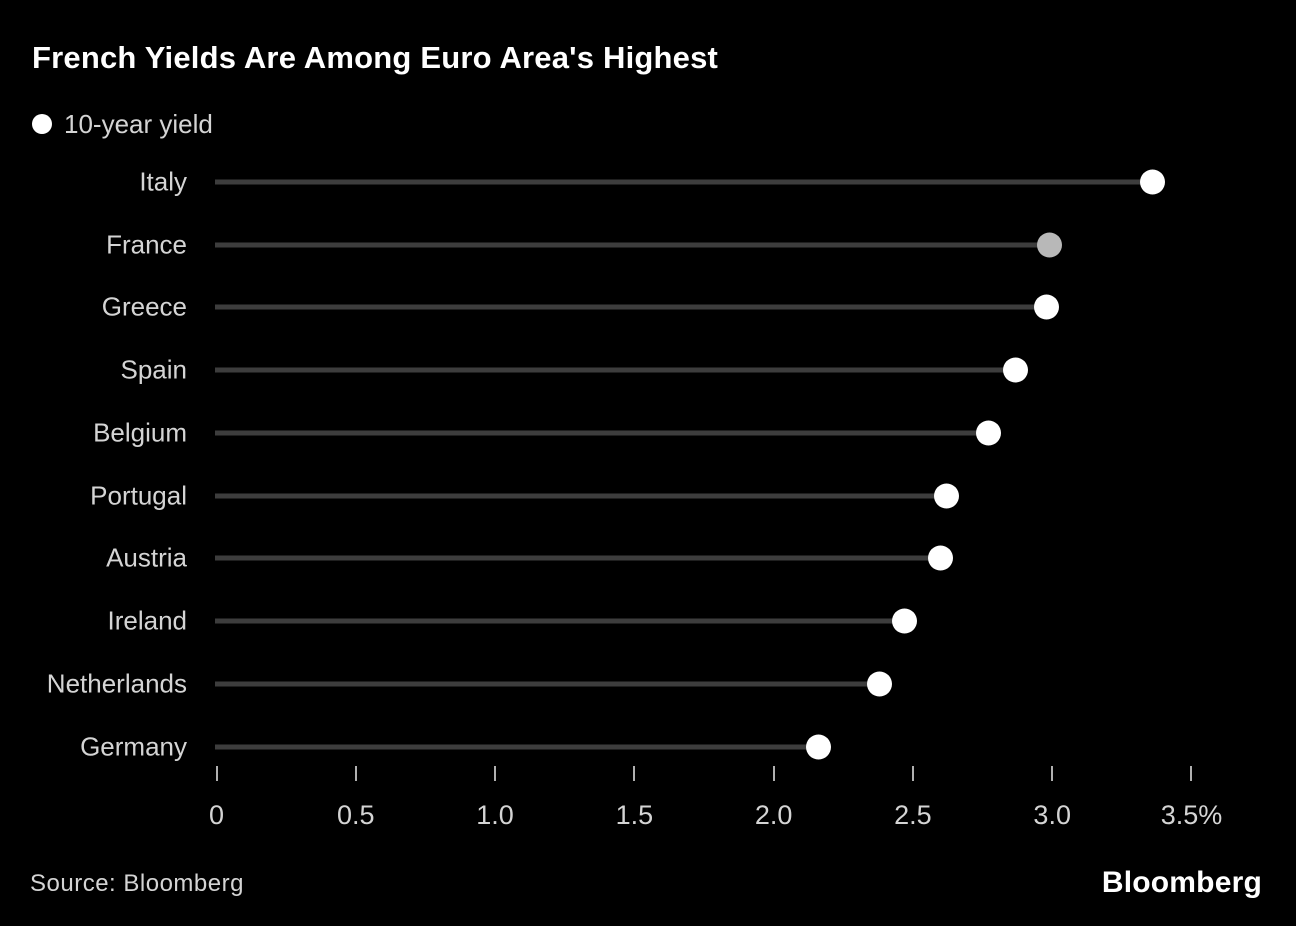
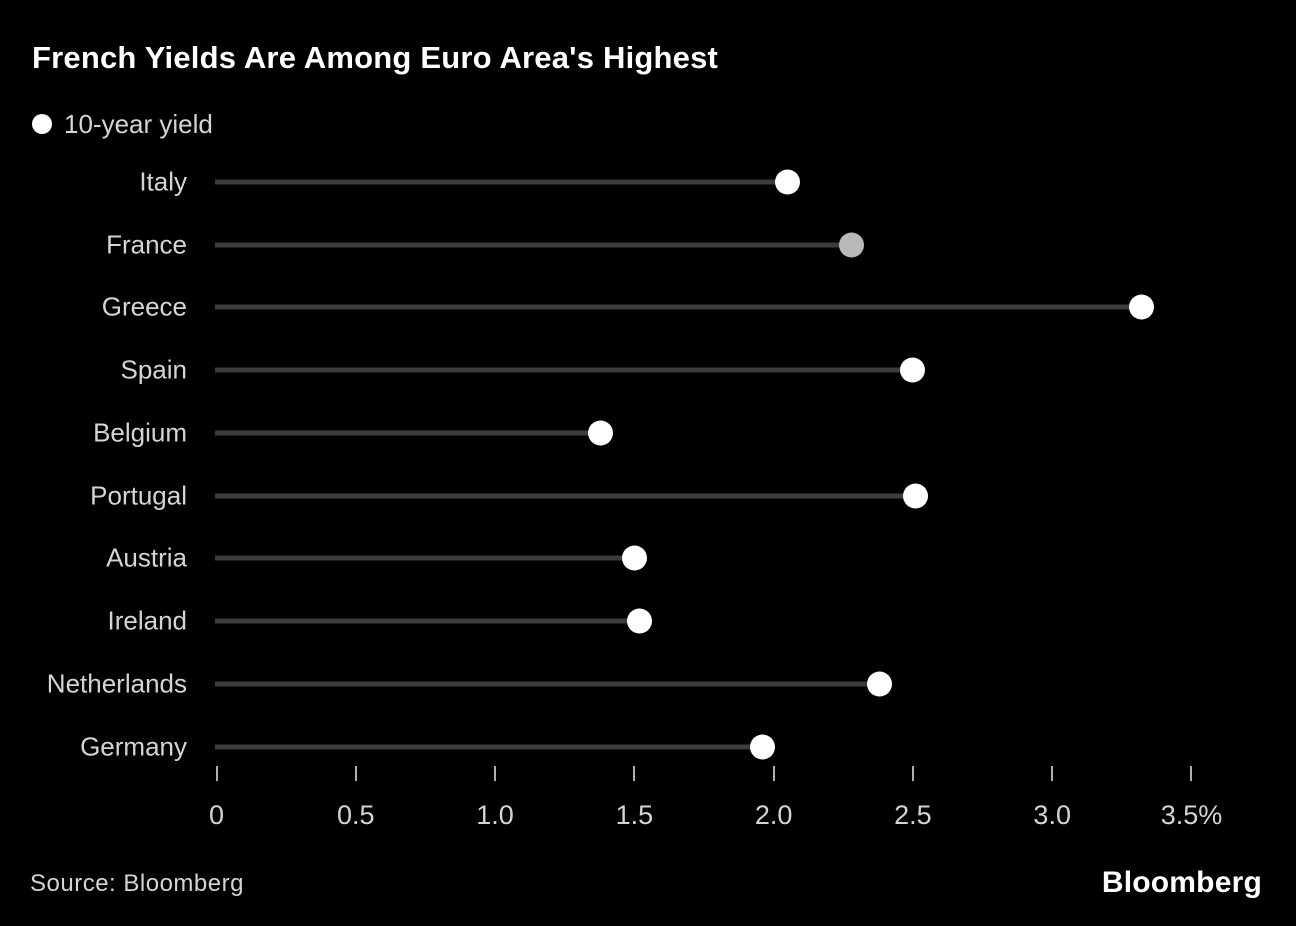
Italy: 3.36% -> 2.05%
France: 2.99% -> 2.28%
Greece: 2.98% -> 3.32%
Spain: 2.87% -> 2.50%
Belgium: 2.77% -> 1.38%
Portugal: 2.62% -> 2.51%
Austria: 2.60% -> 1.50%
Ireland: 2.47% -> 1.52%
Germany: 2.16% -> 1.96%
